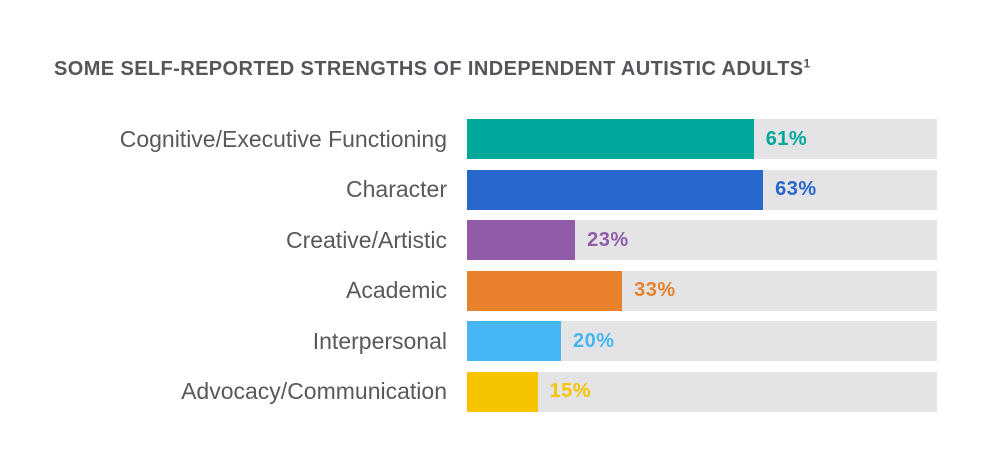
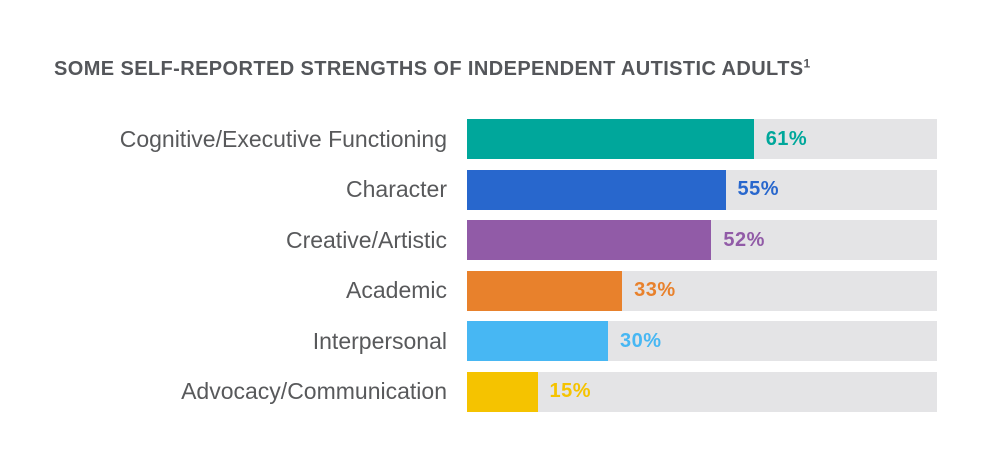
Character: 63% -> 55%
Creative/Artistic: 23% -> 52%
Interpersonal: 20% -> 30%
